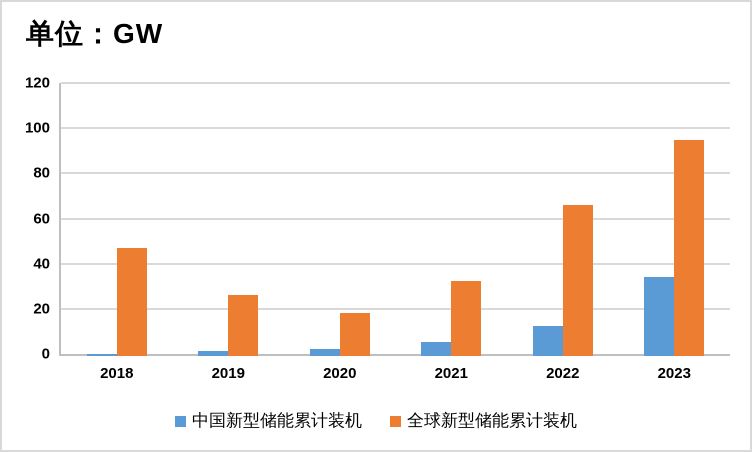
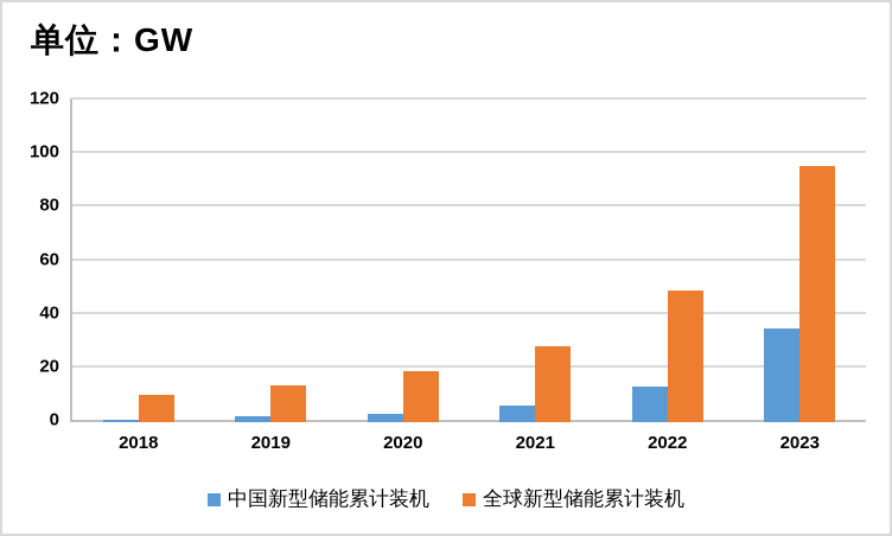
全球新型储能累计装机/2018: 48 -> 10
全球新型储能累计装机/2019: 27 -> 14
全球新型储能累计装机/2021: 33 -> 28
全球新型储能累计装机/2022: 67 -> 49
